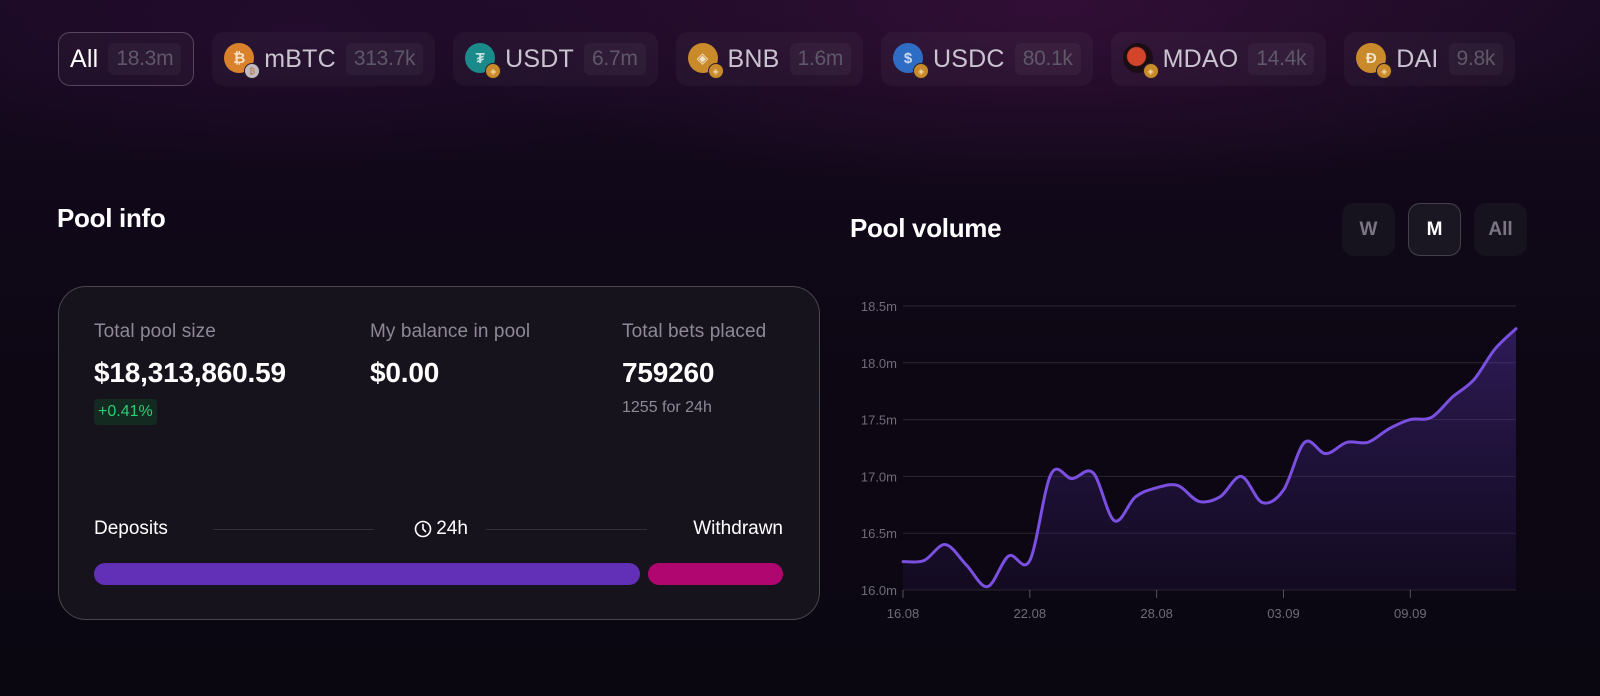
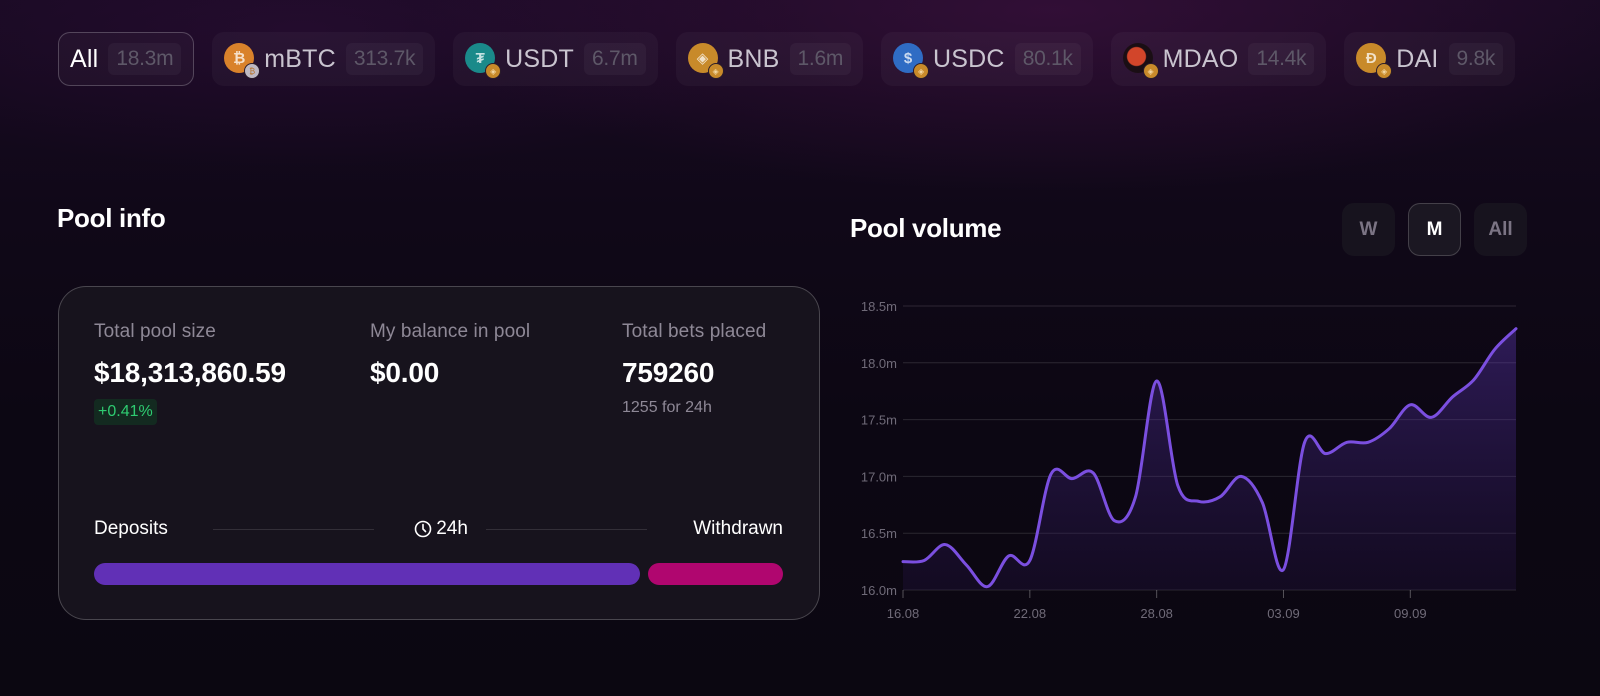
28.08: 16.90m -> 17.84m
03.09: 16.88m -> 16.18m
09.09: 17.50m -> 17.63m
